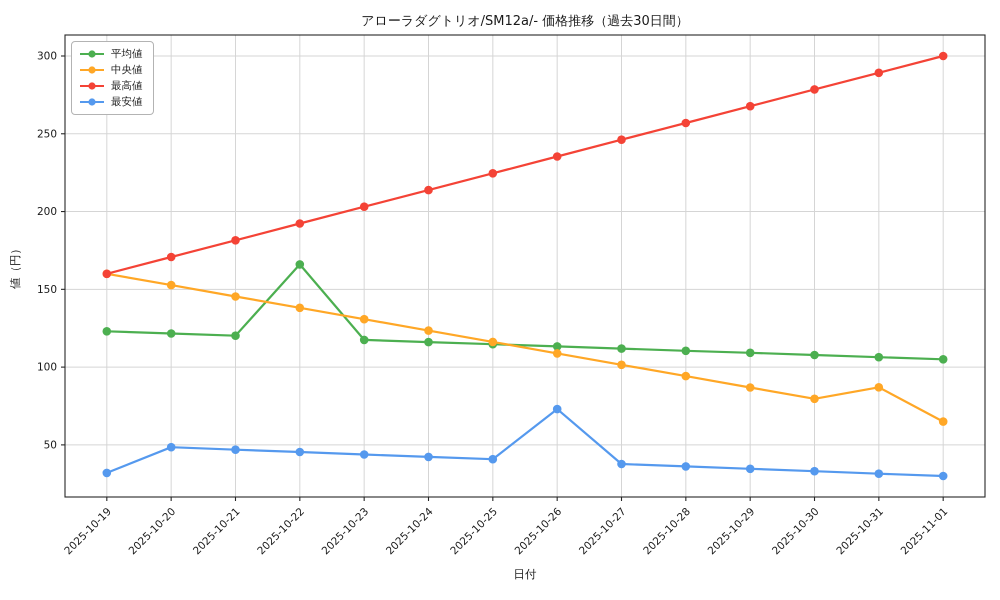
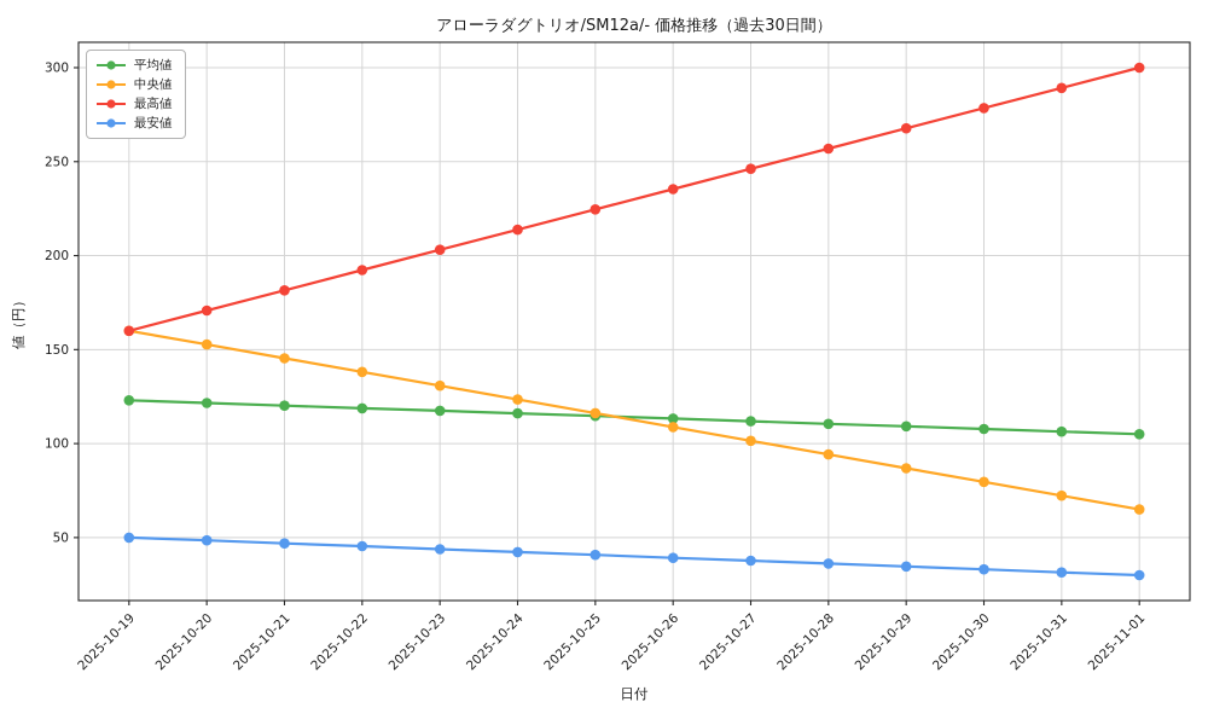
最安値/2025-10-19: 32 -> 50
平均値/2025-10-22: 166 -> 119
最安値/2025-10-26: 73 -> 39
中央値/2025-10-31: 87 -> 72
